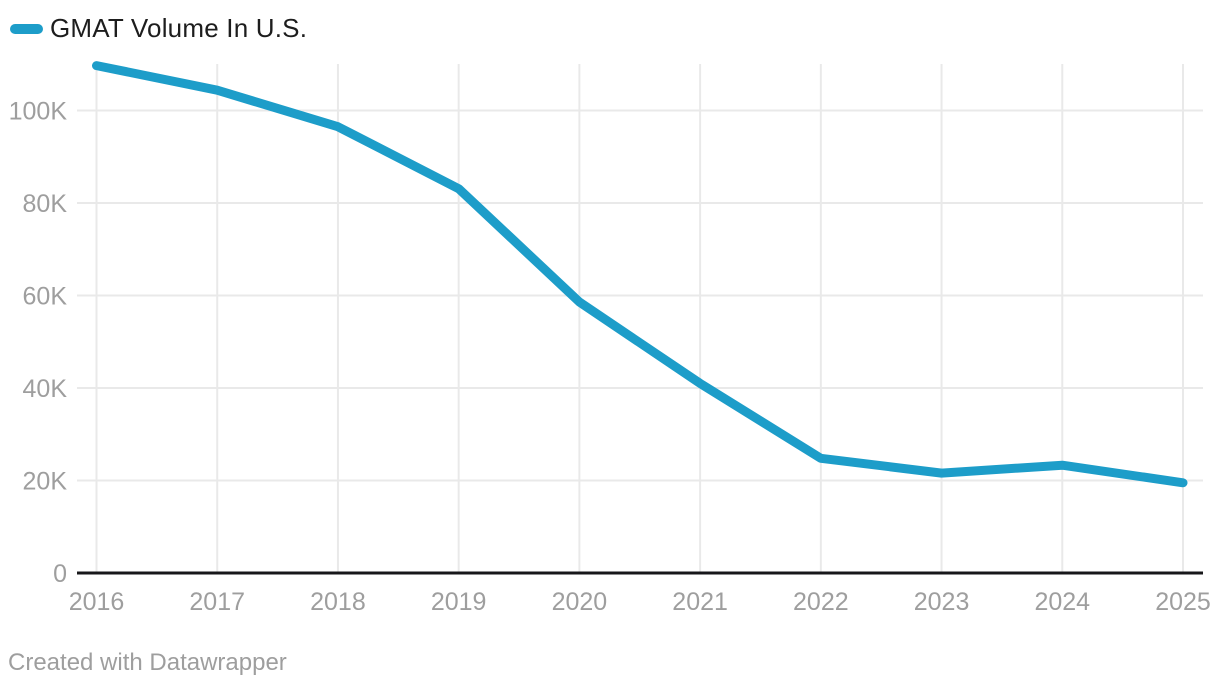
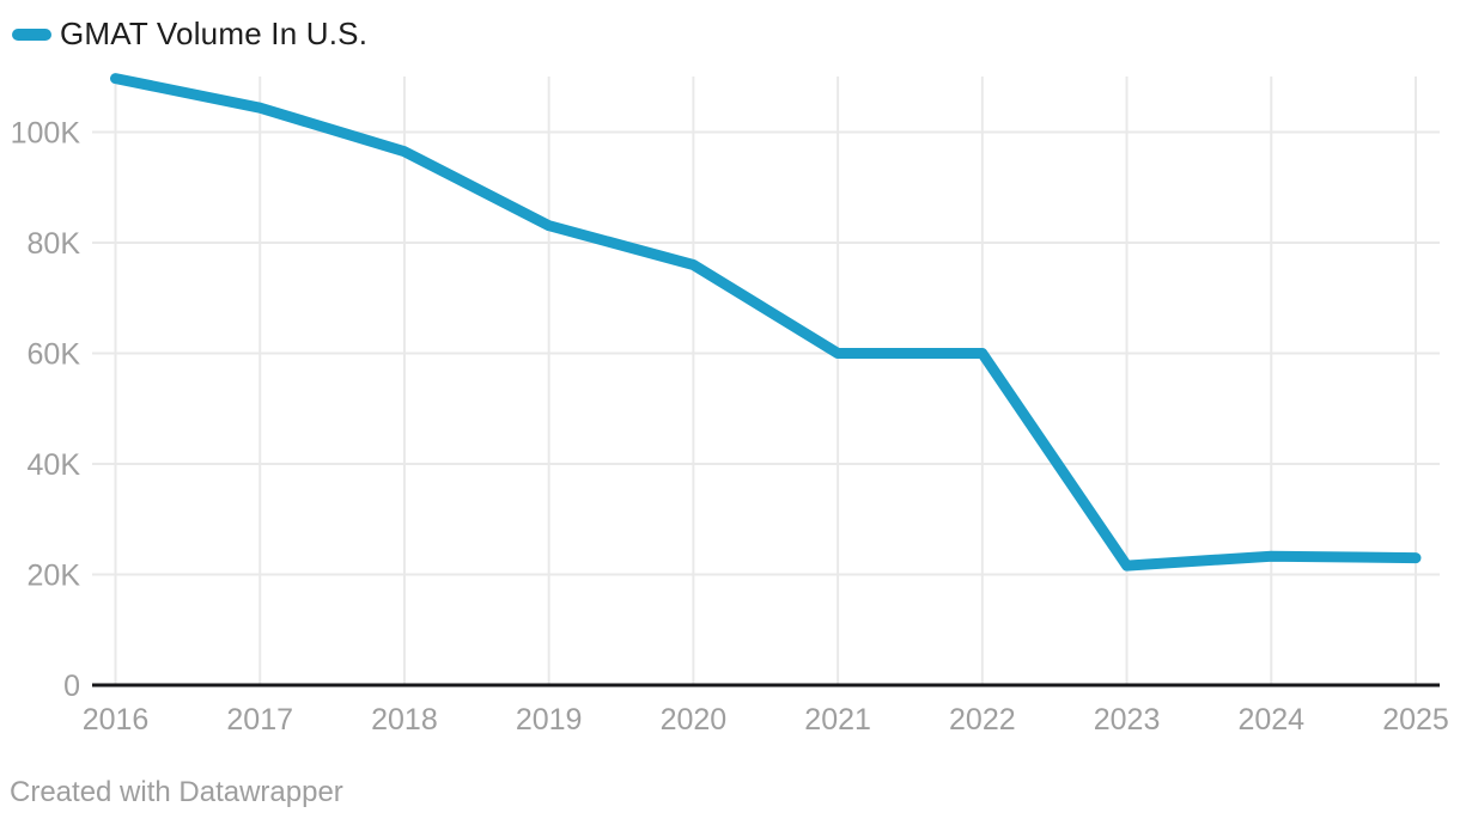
2020: 59K -> 76K
2021: 41K -> 60K
2022: 25K -> 60K
2025: 20K -> 23K
